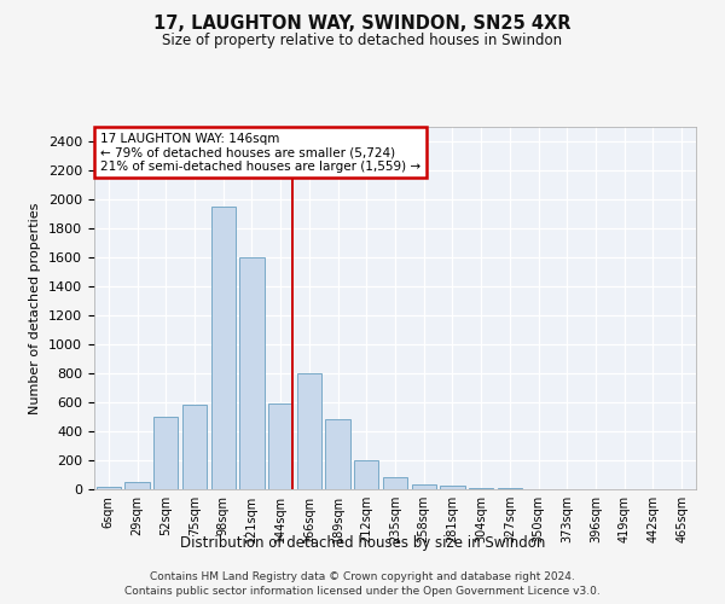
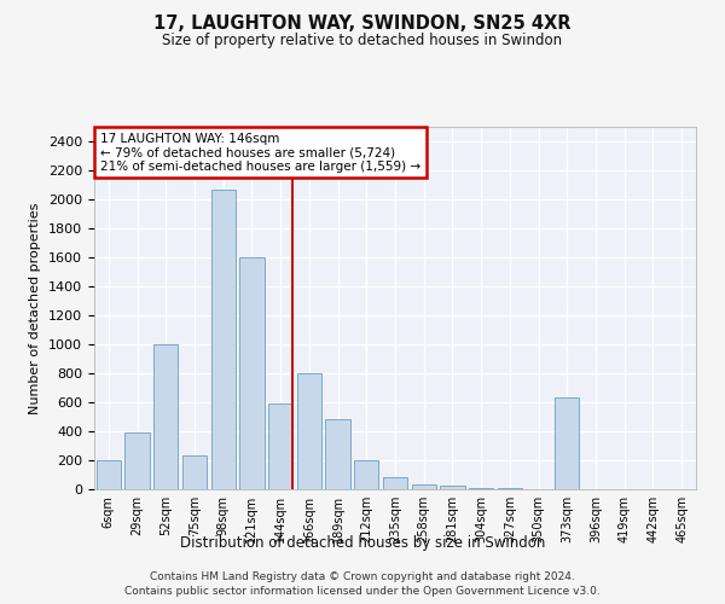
6sqm: 20 -> 200
29sqm: 50 -> 390
52sqm: 500 -> 1000
75sqm: 580 -> 230
98sqm: 1950 -> 2070
373sqm: 0 -> 630
